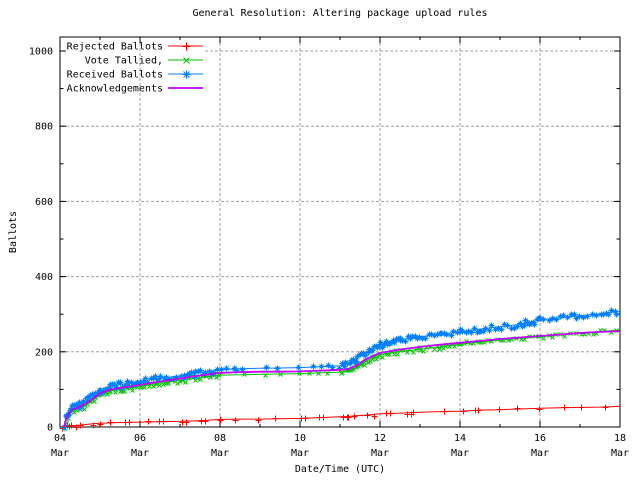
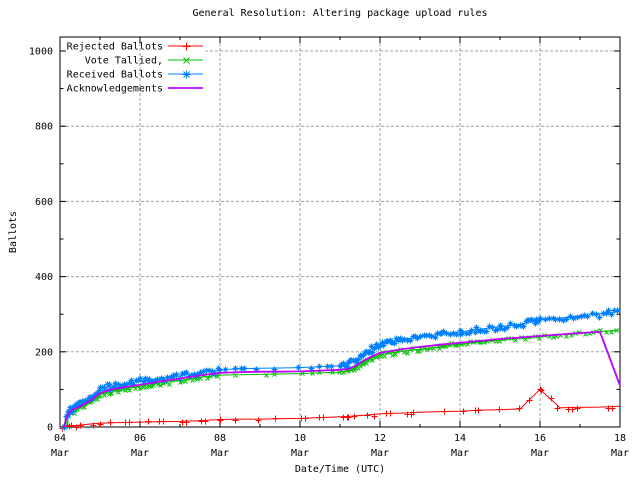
Rejected Ballots/16: 50 -> 100
Acknowledgements/18: 260 -> 110
